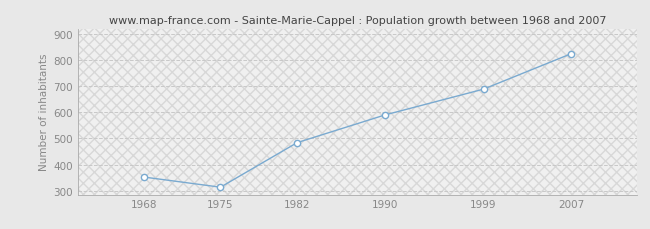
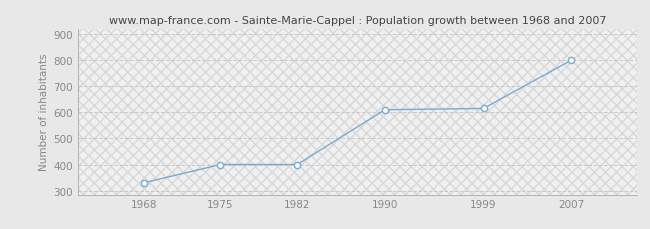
1968: 352 -> 330
1975: 313 -> 400
1982: 484 -> 400
1990: 590 -> 610
1999: 689 -> 615
2007: 825 -> 800
